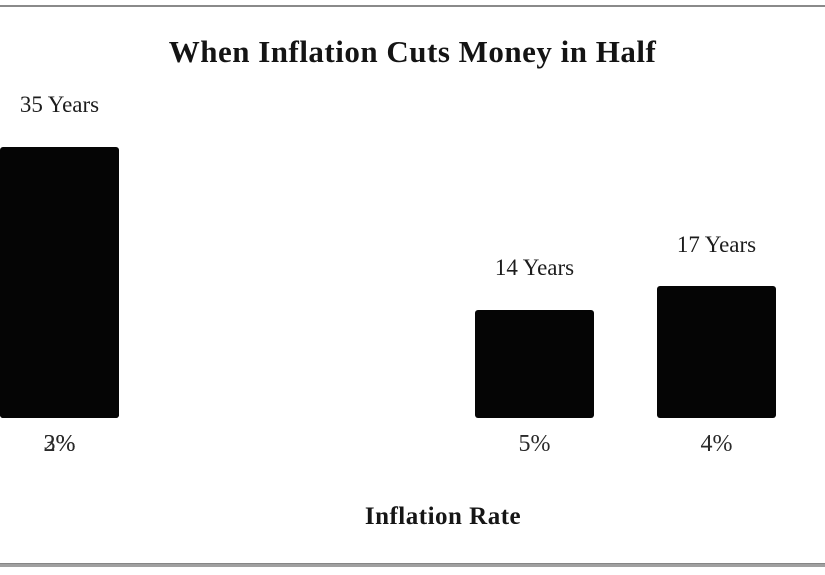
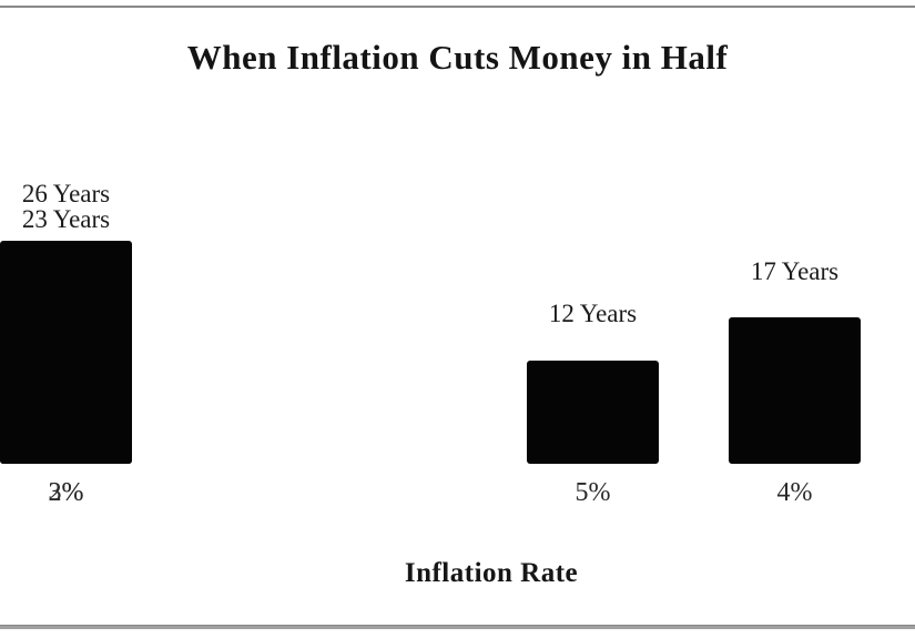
5%: 14 -> 12
2%: 35 -> 26
